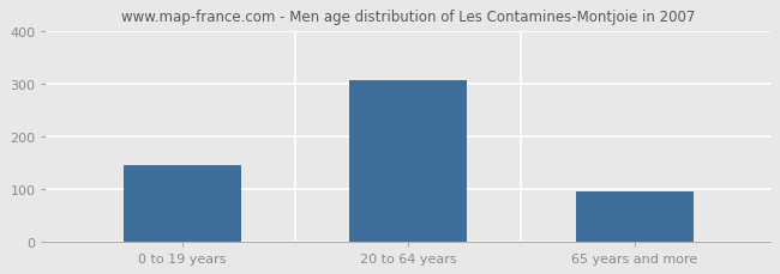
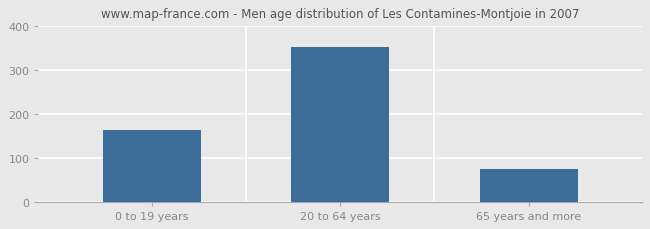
0 to 19 years: 145 -> 163
20 to 64 years: 305 -> 352
65 years and more: 95 -> 75
